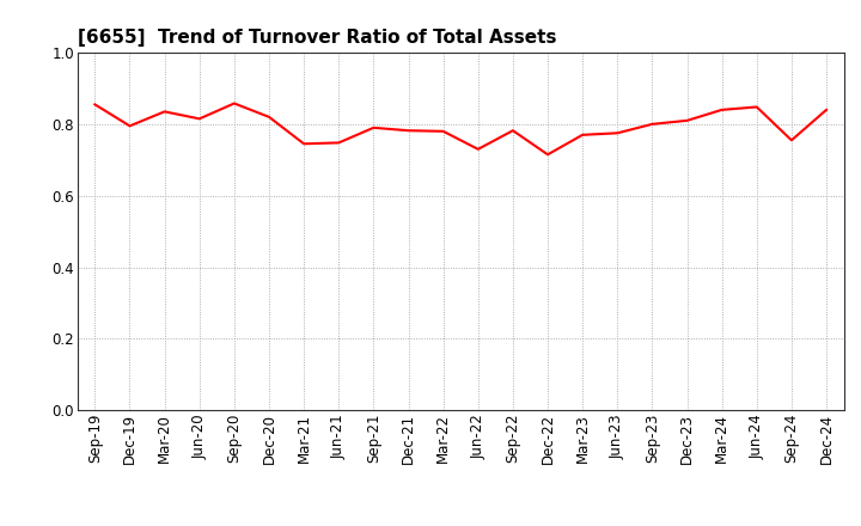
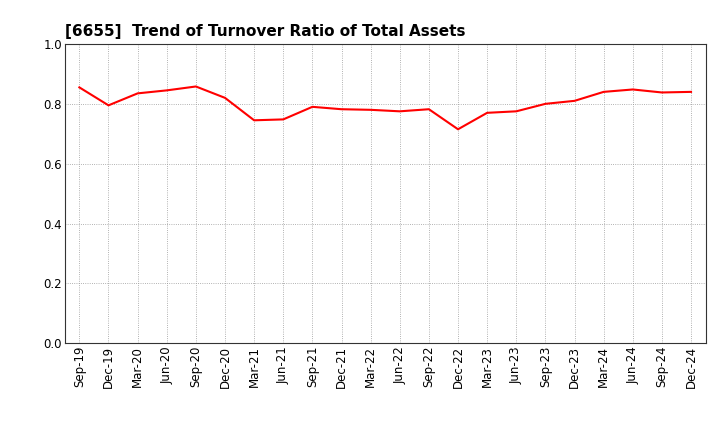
Jun-20: 0.815 -> 0.845
Jun-22: 0.730 -> 0.775
Sep-24: 0.755 -> 0.838
